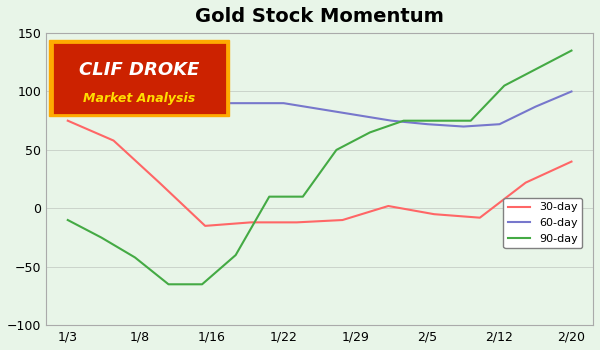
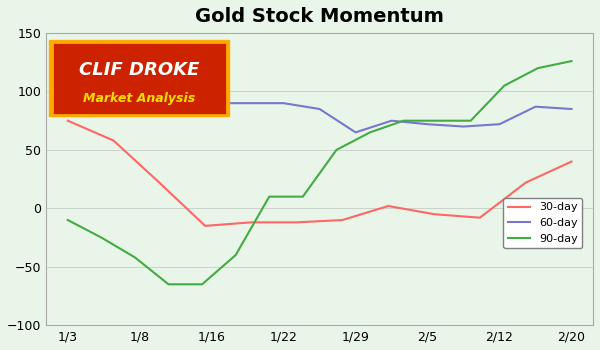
60-day/1/29: 80 -> 65
60-day/2/20: 100 -> 85
90-day/2/20: 135 -> 126
